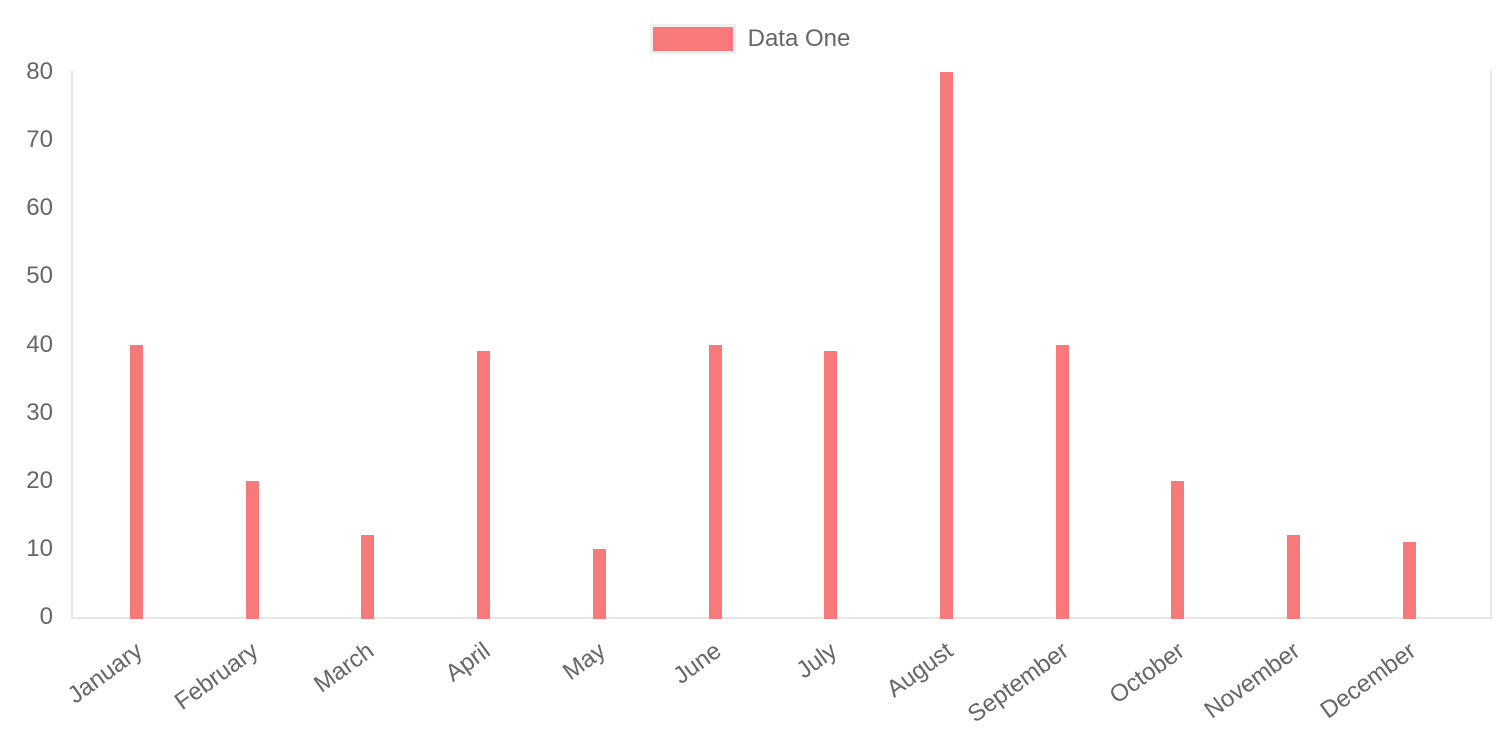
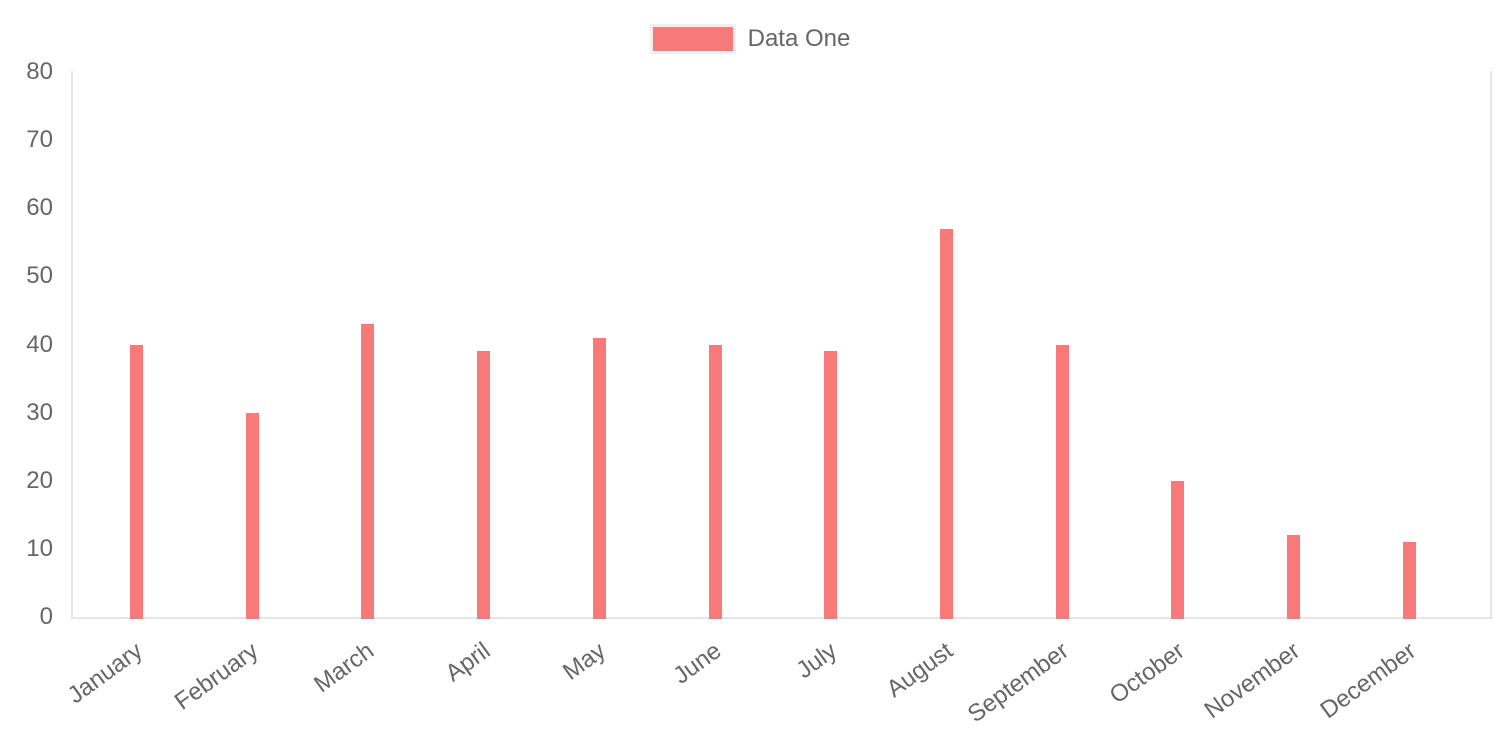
February: 20 -> 30
March: 12 -> 43
May: 10 -> 41
August: 80 -> 57
